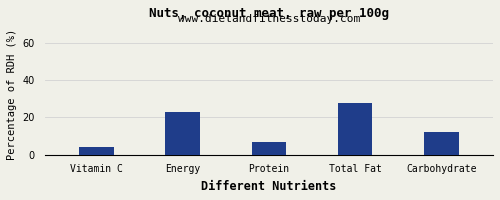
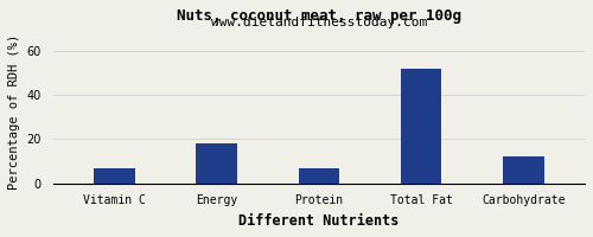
Vitamin C: 4 -> 7
Energy: 23 -> 18
Total Fat: 28 -> 52
